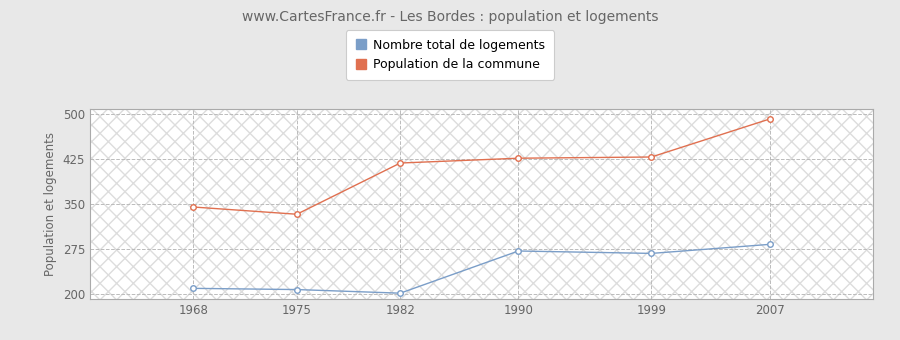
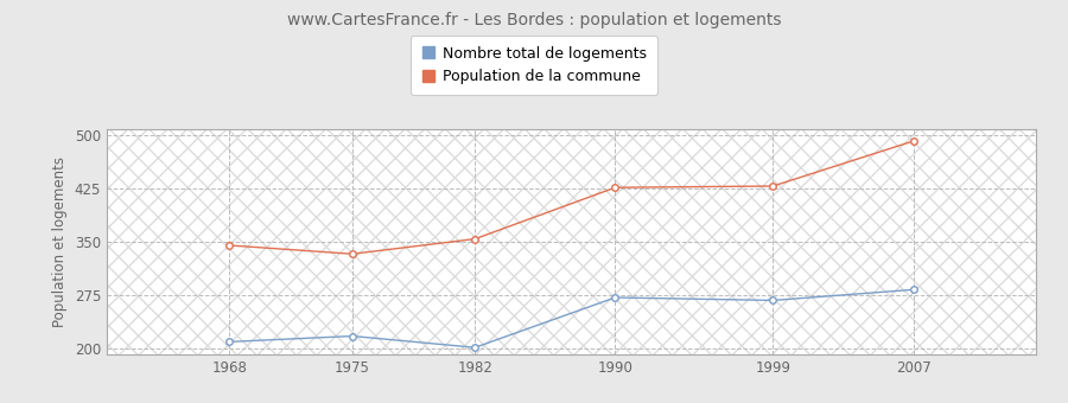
Nombre total de logements/1975: 208 -> 218
Population de la commune/1982: 418 -> 354
